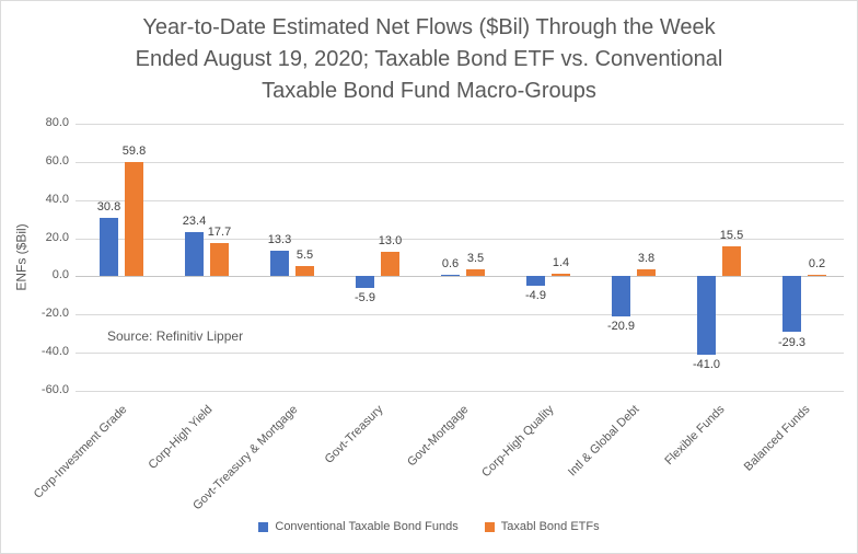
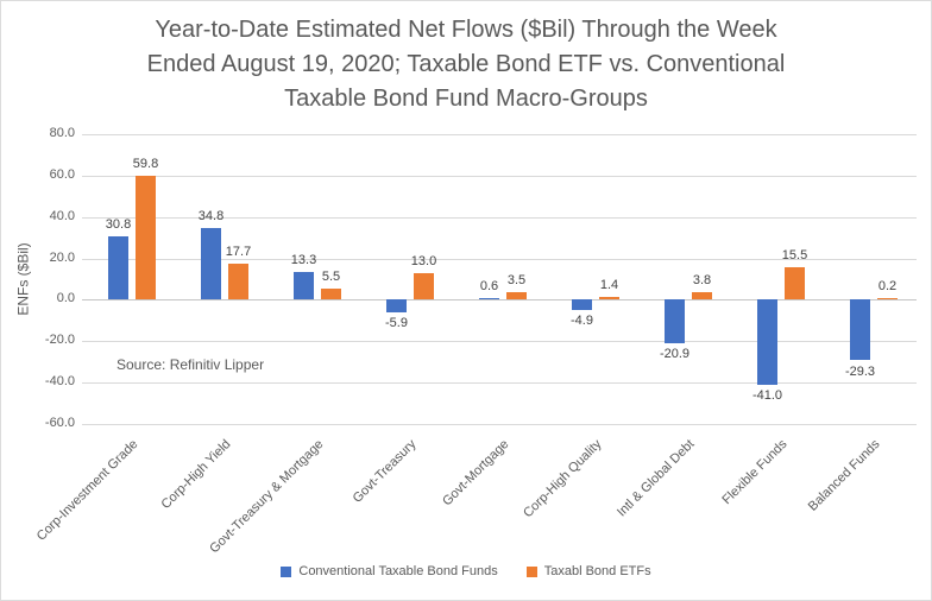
Conventional Taxable Bond Funds/Corp-High Yield: 23.4 -> 34.8
